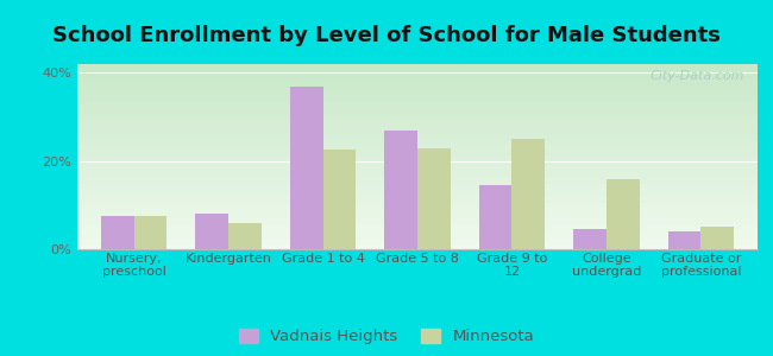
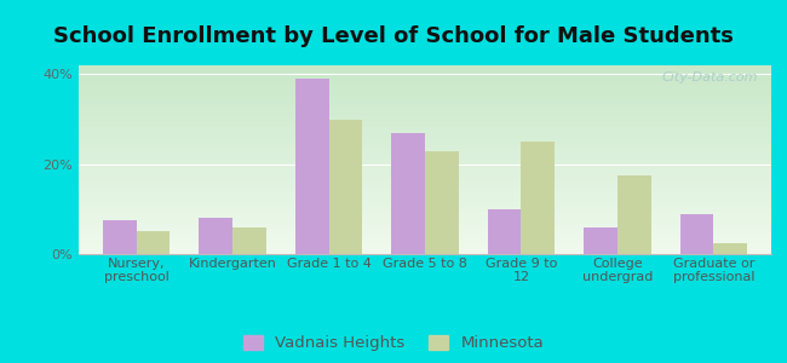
Minnesota/Nursery, preschool: 7.5% -> 5.0%
Vadnais Heights/Grade 1 to 4: 37.0% -> 39.0%
Minnesota/Grade 1 to 4: 22.5% -> 30.0%
Vadnais Heights/Grade 9 to 12: 14.5% -> 10.0%
Vadnais Heights/College undergrad: 4.5% -> 6.0%
Minnesota/College undergrad: 16.0% -> 17.5%
Vadnais Heights/Graduate or professional: 4.0% -> 9.0%
Minnesota/Graduate or professional: 5.0% -> 2.5%
